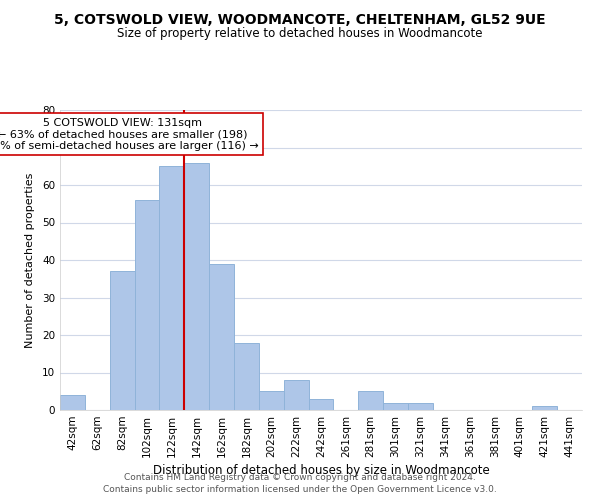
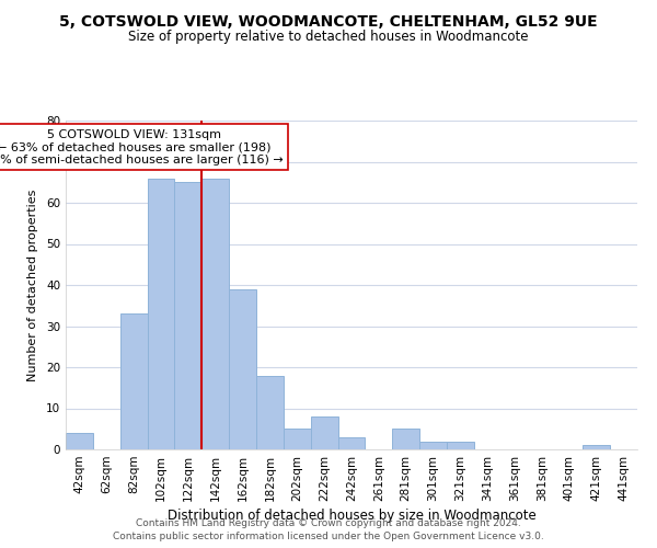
82sqm: 37 -> 33
102sqm: 56 -> 66
